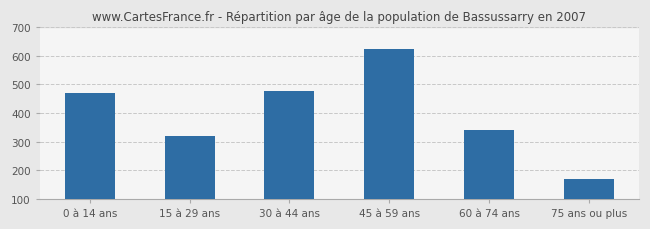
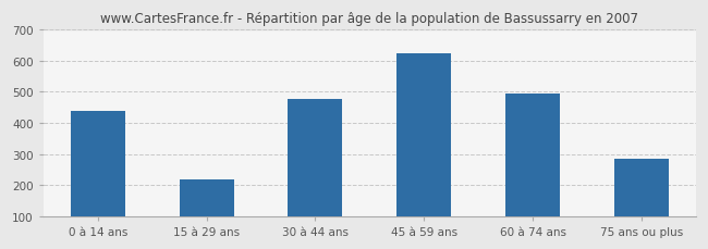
0 à 14 ans: 468 -> 440
15 à 29 ans: 320 -> 220
60 à 74 ans: 340 -> 495
75 ans ou plus: 168 -> 285
